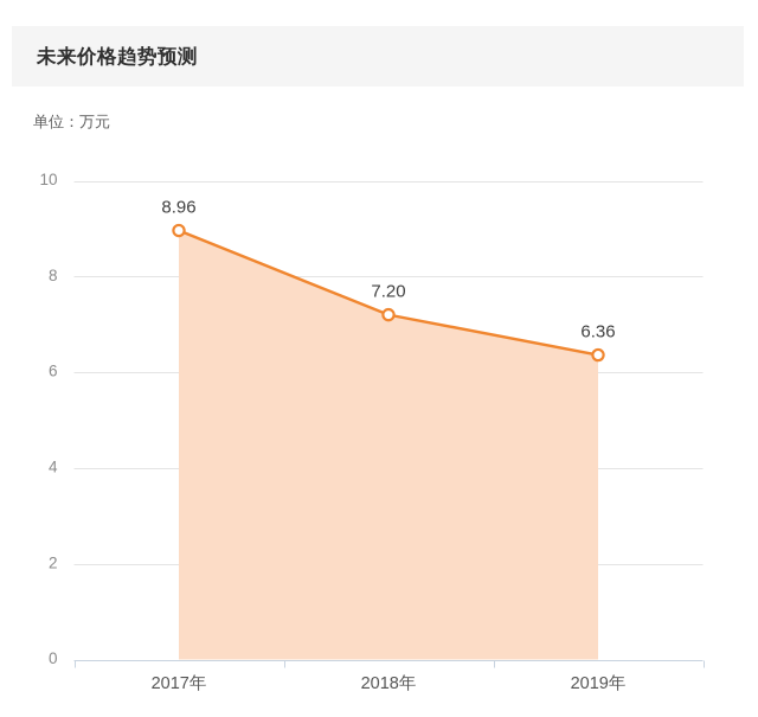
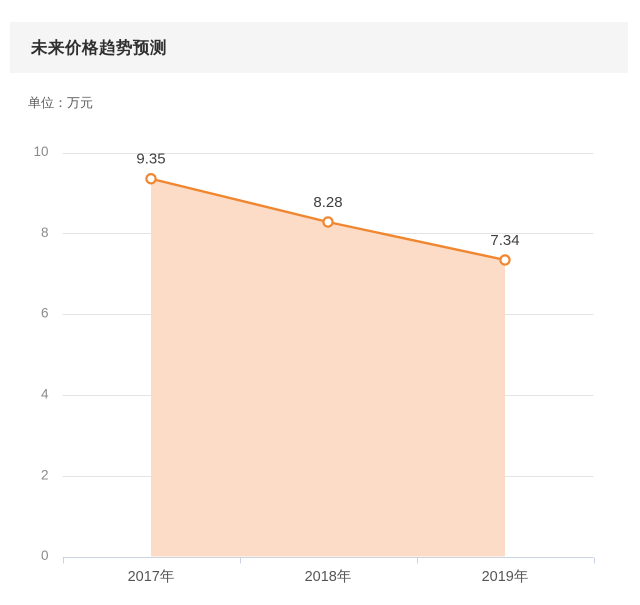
2017年: 8.96 -> 9.35
2018年: 7.20 -> 8.28
2019年: 6.36 -> 7.34
